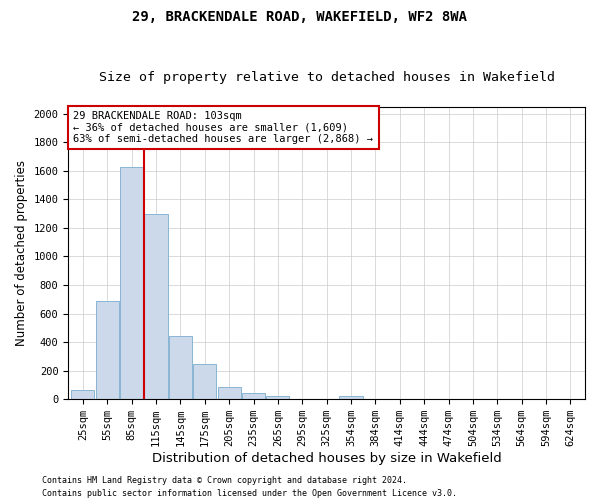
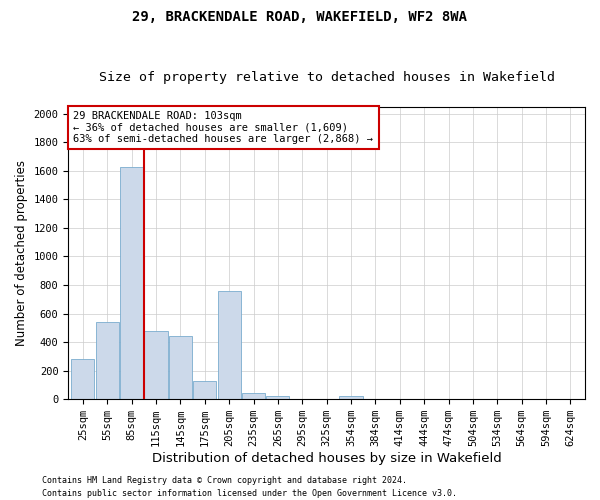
25sqm: 60 -> 280
55sqm: 690 -> 540
115sqm: 1300 -> 480
175sqm: 250 -> 130
205sqm: 80 -> 760
